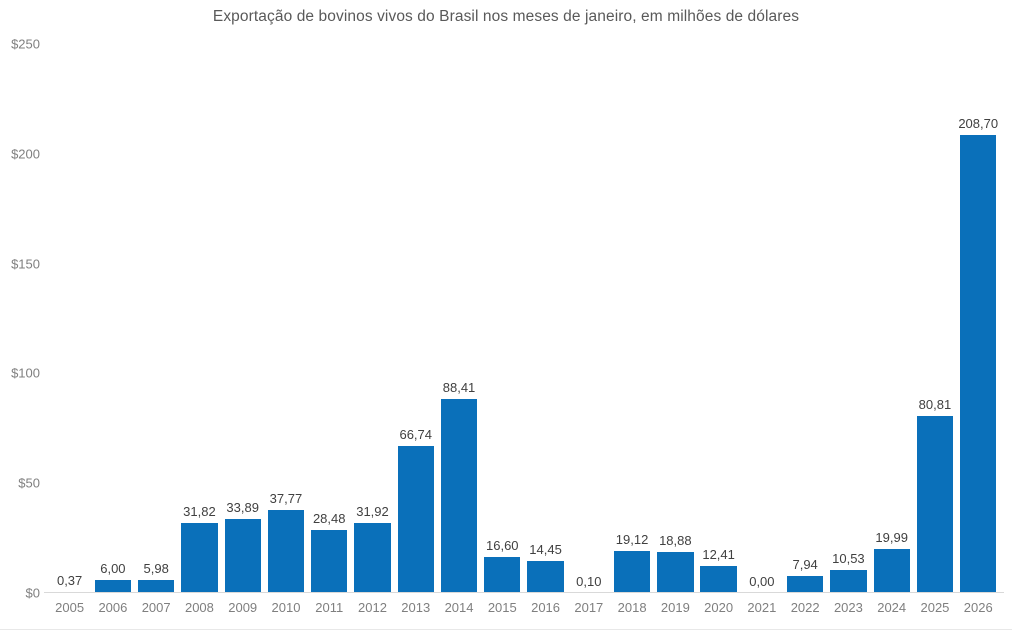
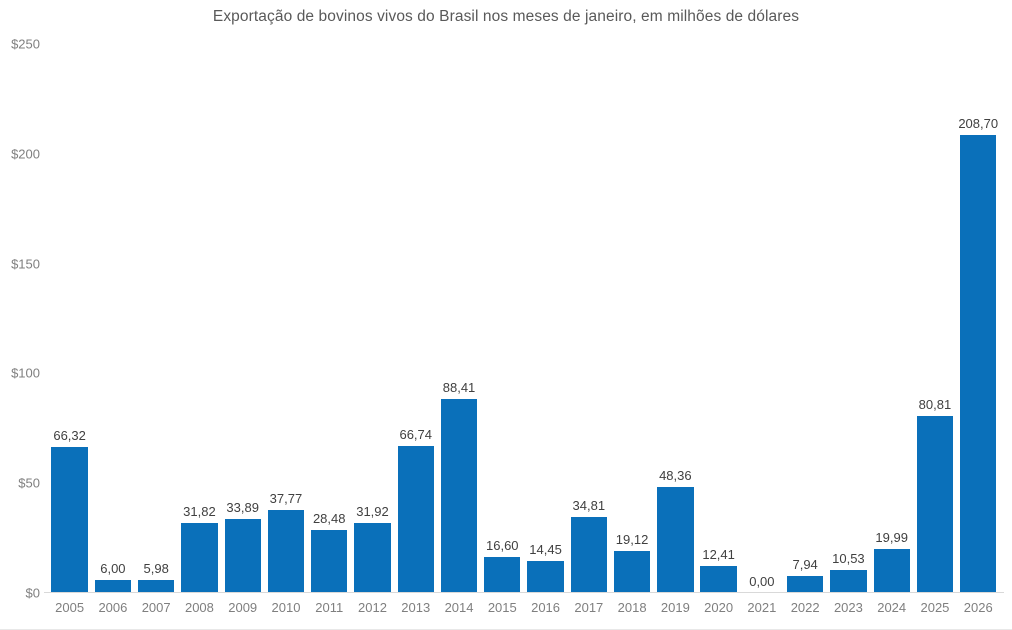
2005: 0,37 -> 66,32
2017: 0,10 -> 34,81
2019: 18,88 -> 48,36
